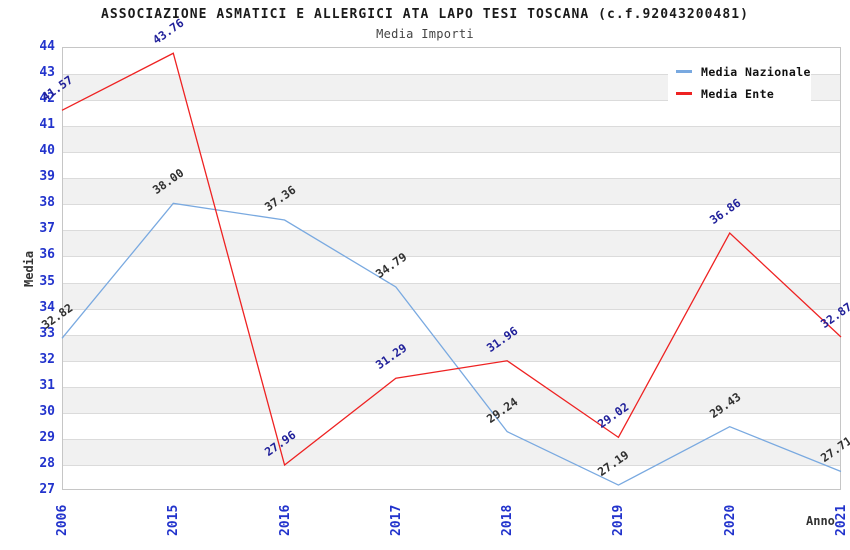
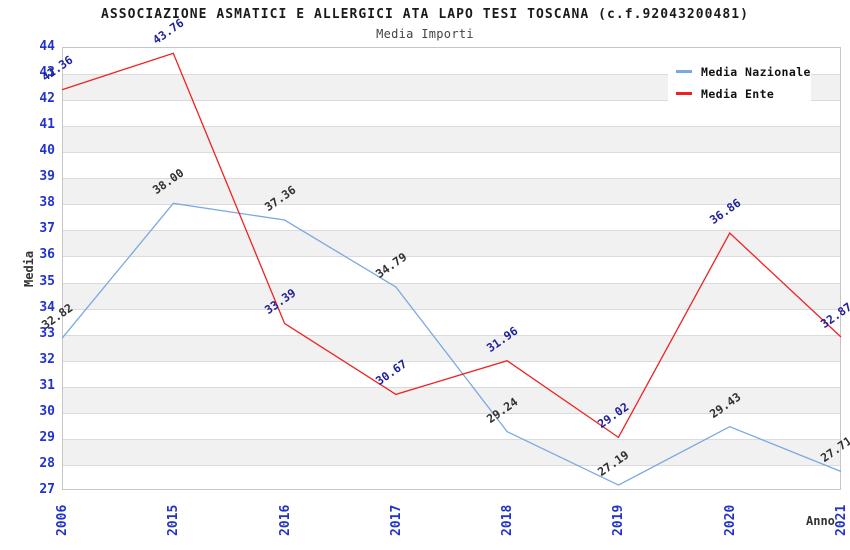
Media Ente/2006: 41.57 -> 42.36
Media Ente/2016: 27.96 -> 33.39
Media Ente/2017: 31.29 -> 30.67
